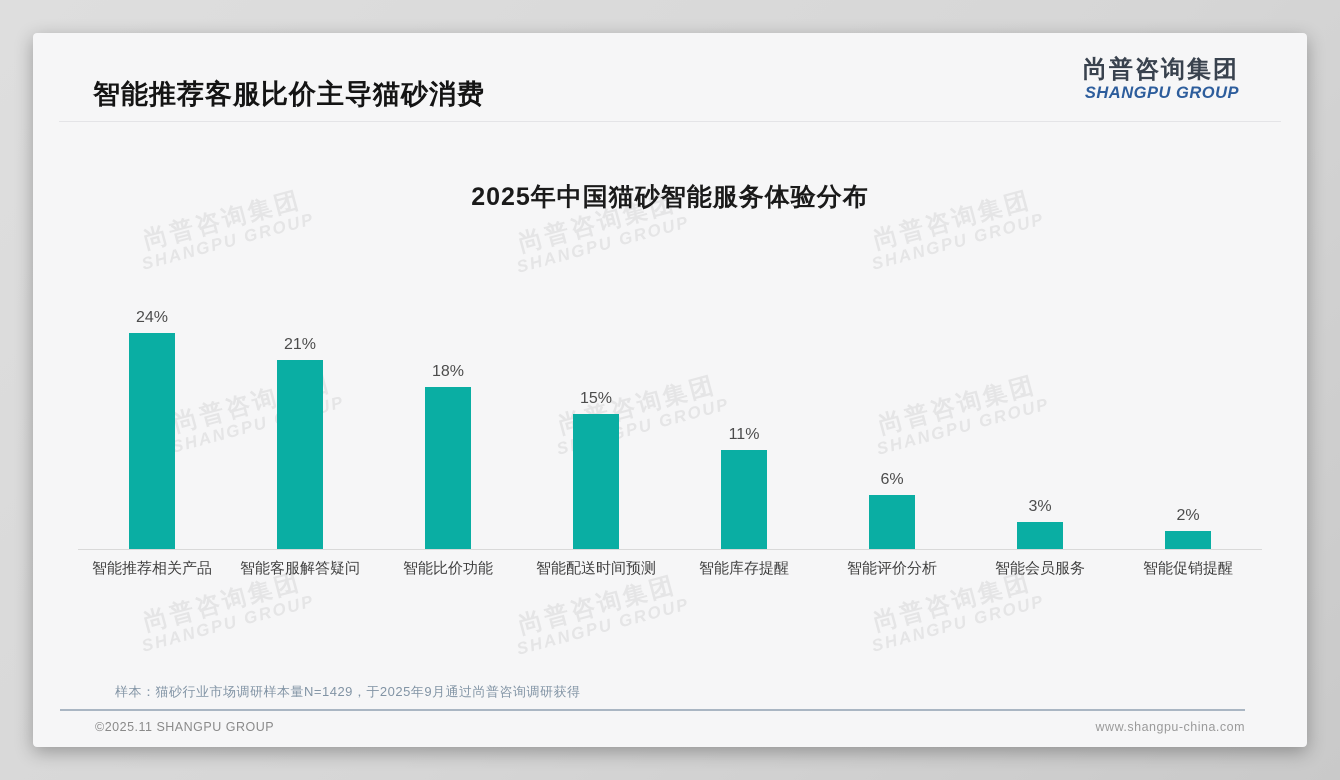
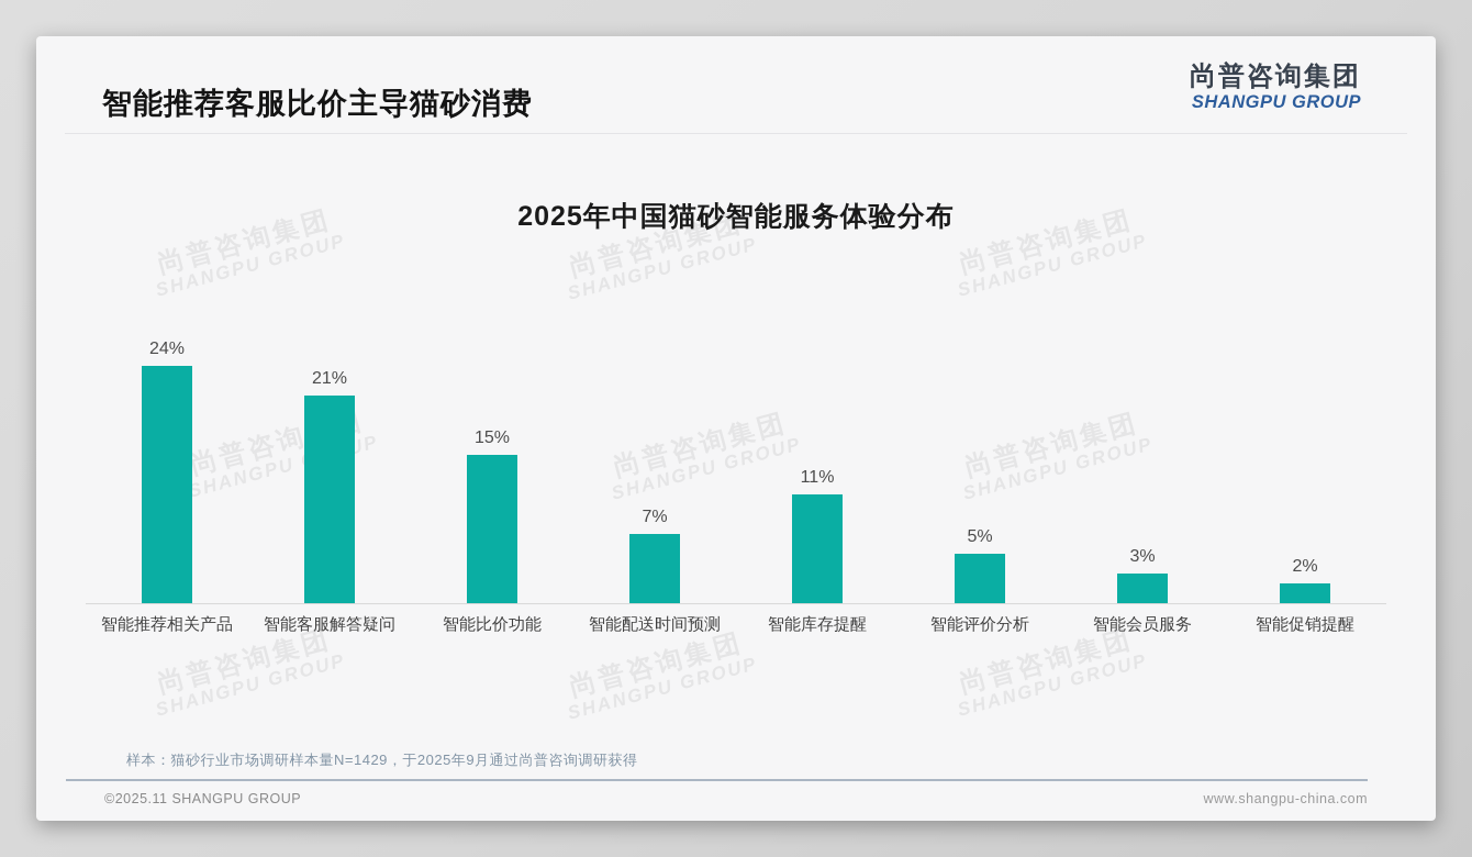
智能比价功能: 18% -> 15%
智能配送时间预测: 15% -> 7%
智能评价分析: 6% -> 5%
